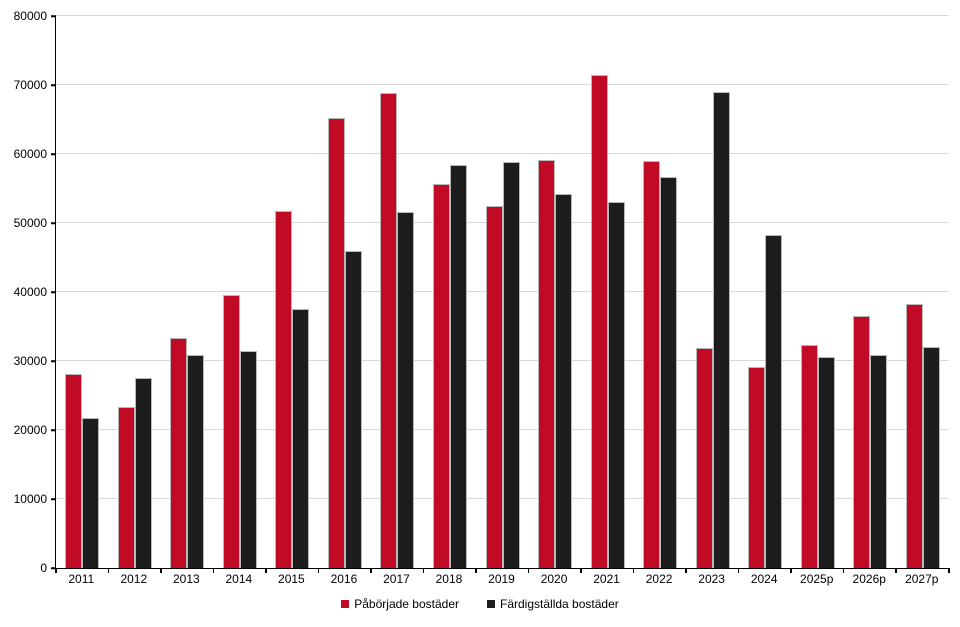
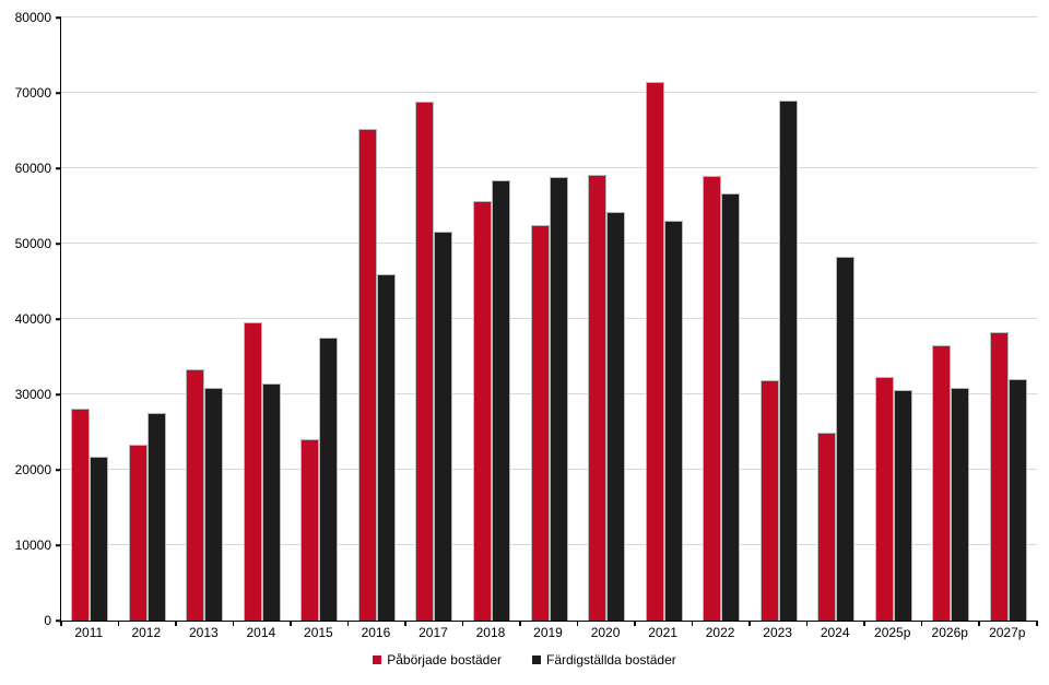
Påbörjade bostäder/2015: 52000 -> 24000
Påbörjade bostäder/2024: 29000 -> 25000
